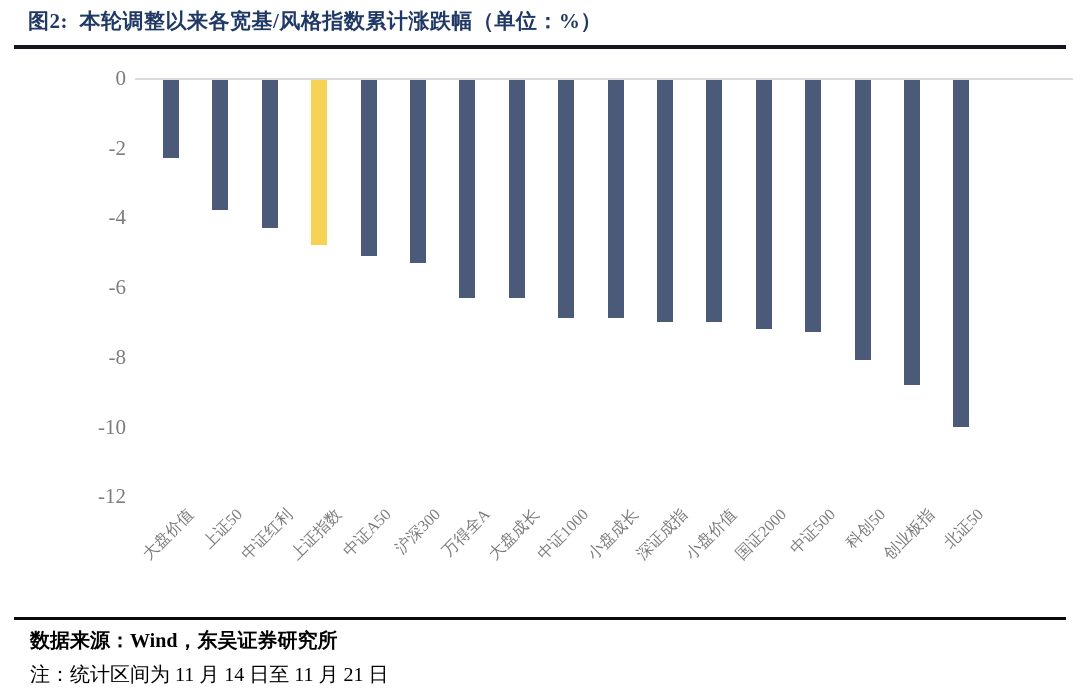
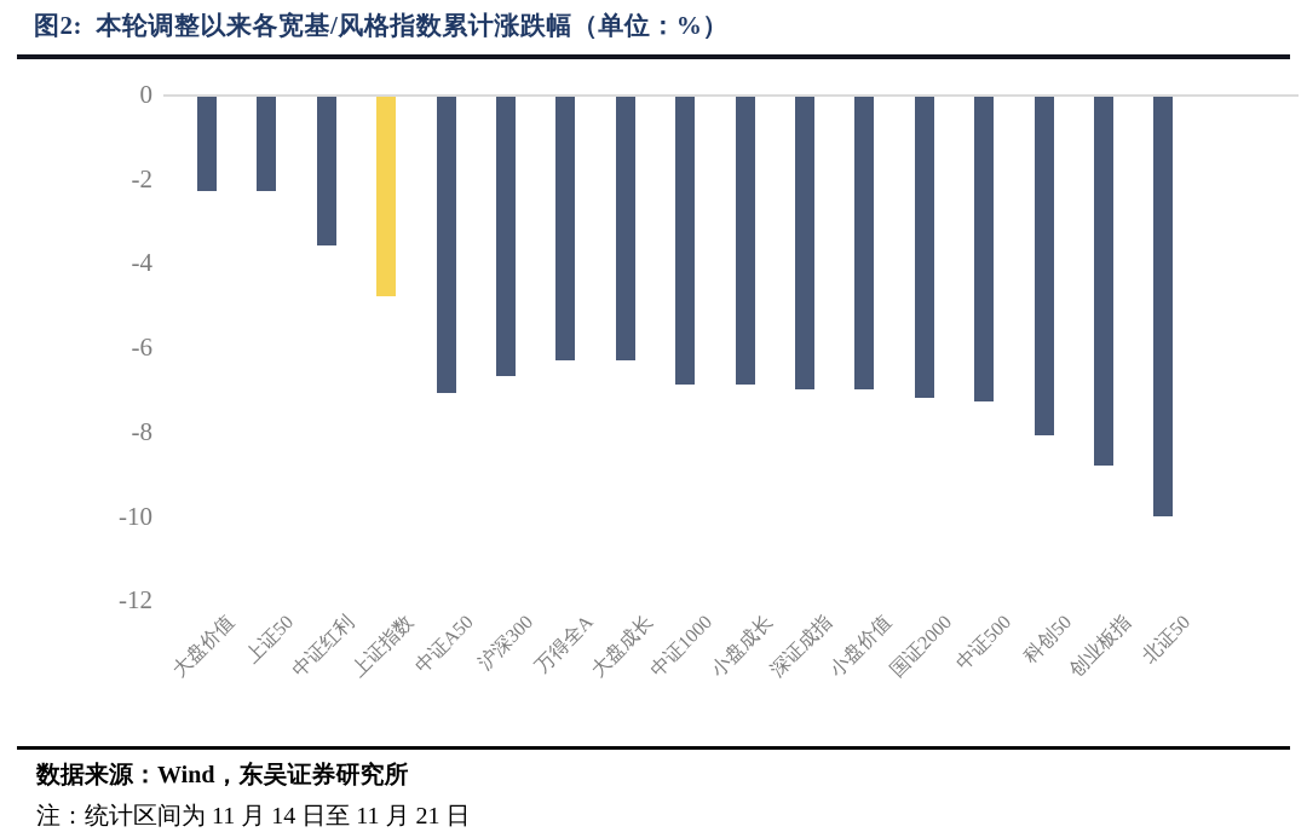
上证50: -3.8 -> -2.3
中证红利: -4.3 -> -3.6
中证A50: -5.1 -> -7.1
沪深300: -5.3 -> -6.7
